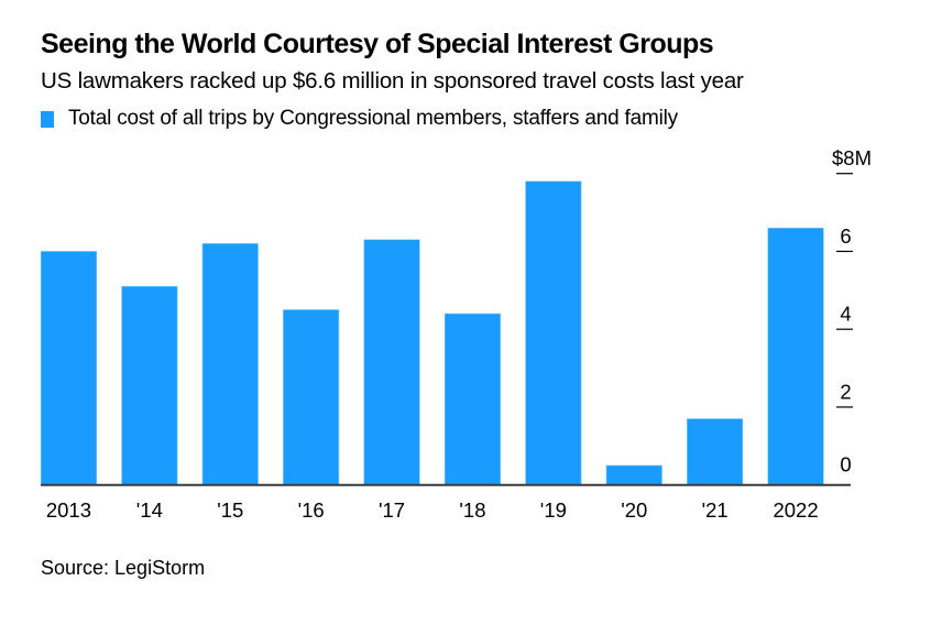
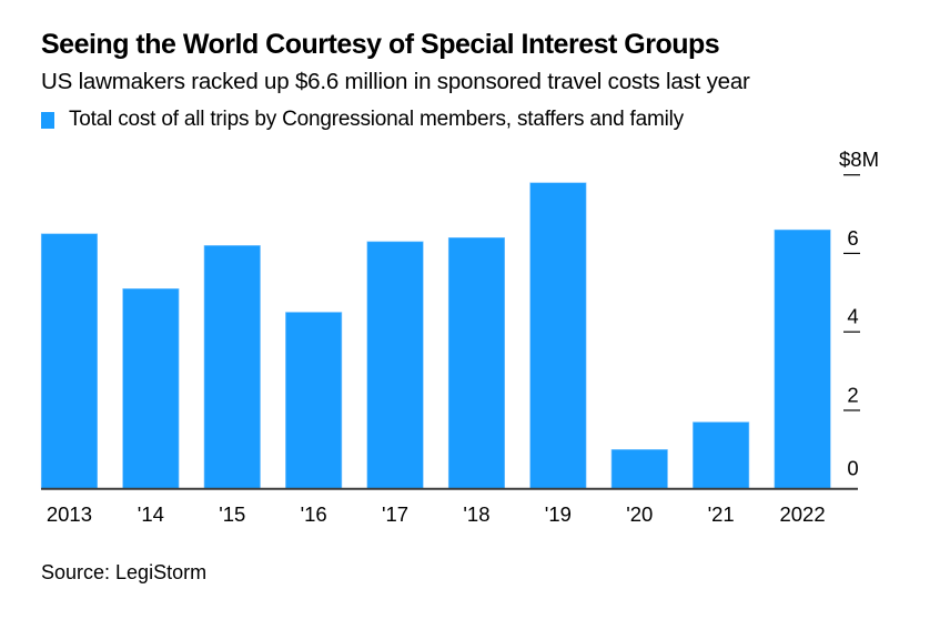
2013: 6.0 -> 6.5
'18: 4.4 -> 6.4
'20: 0.5 -> 1.0
